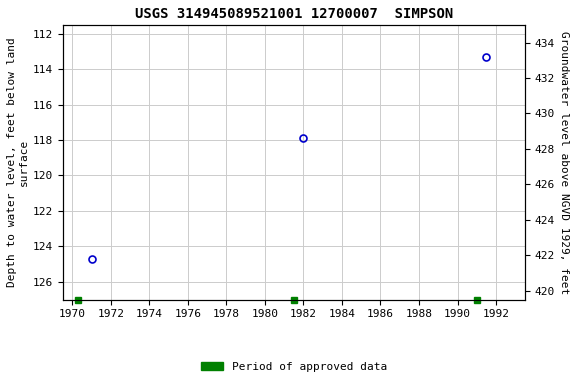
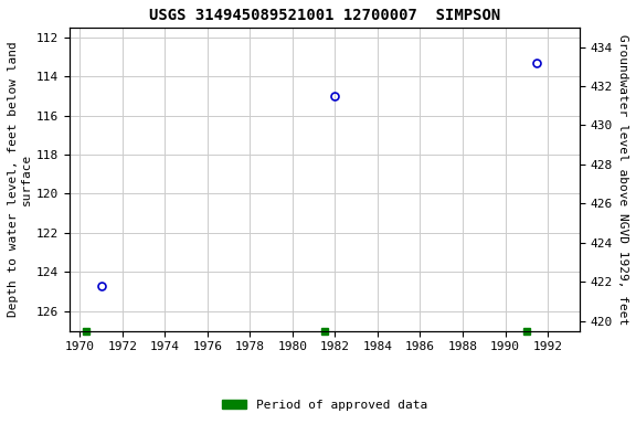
1982: 117.9 -> 115.0
